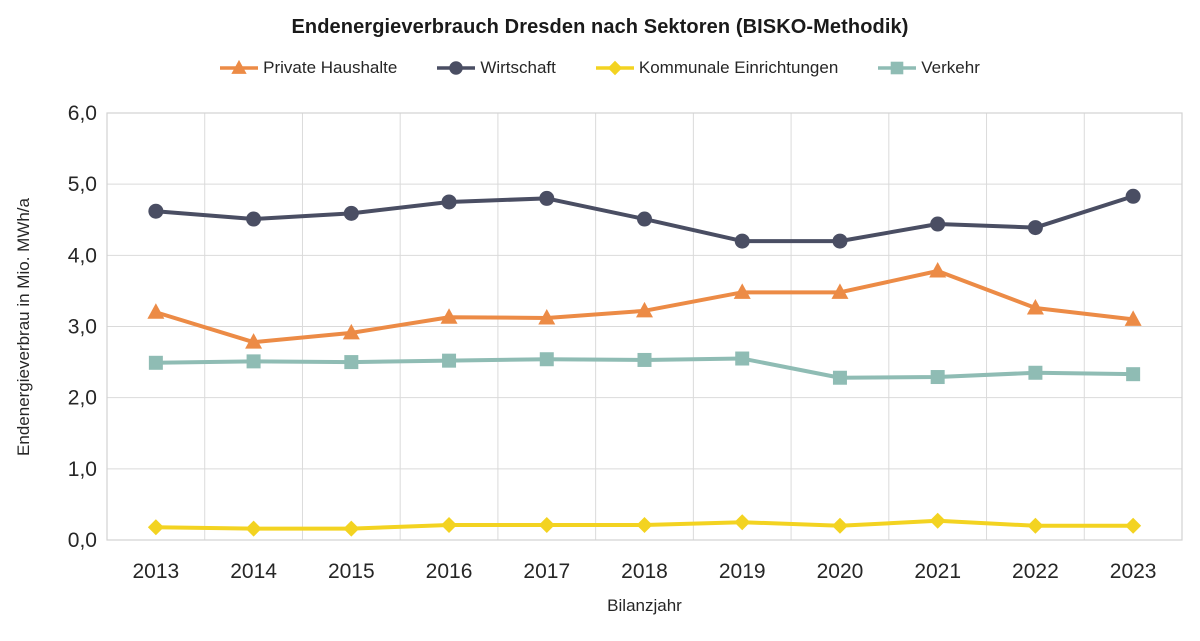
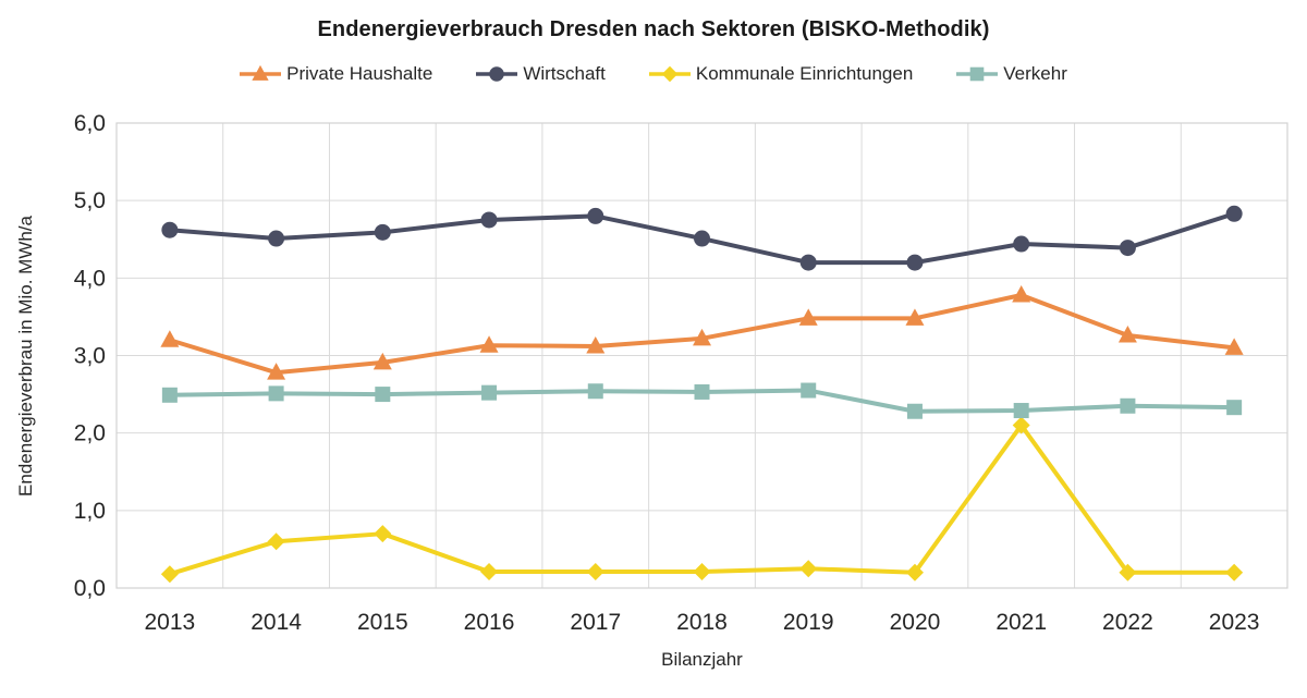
Kommunale Einrichtungen/2014: 0,2 -> 0,6
Kommunale Einrichtungen/2015: 0,2 -> 0,7
Kommunale Einrichtungen/2021: 0,3 -> 2,1
